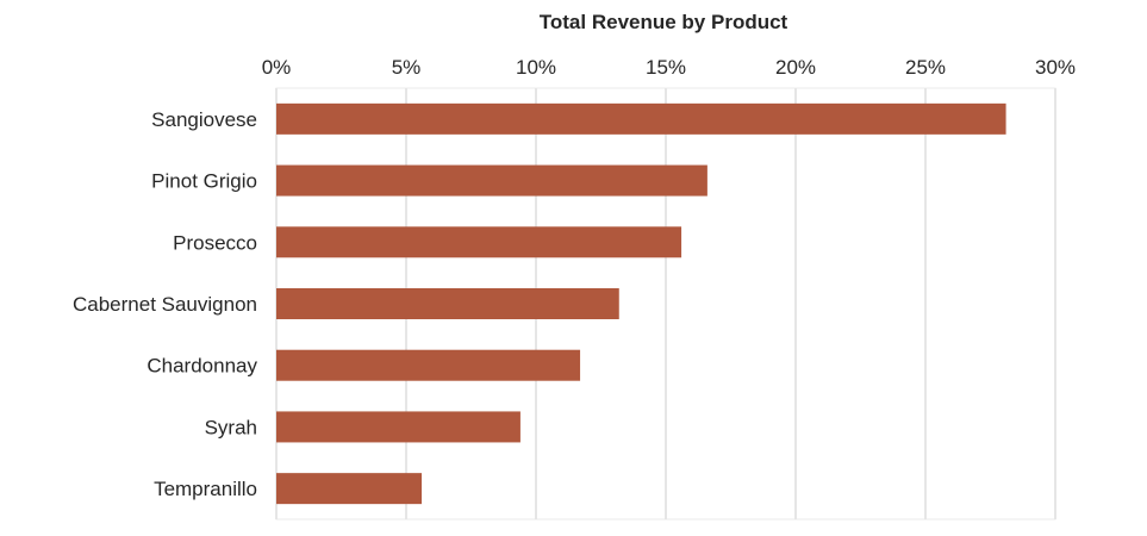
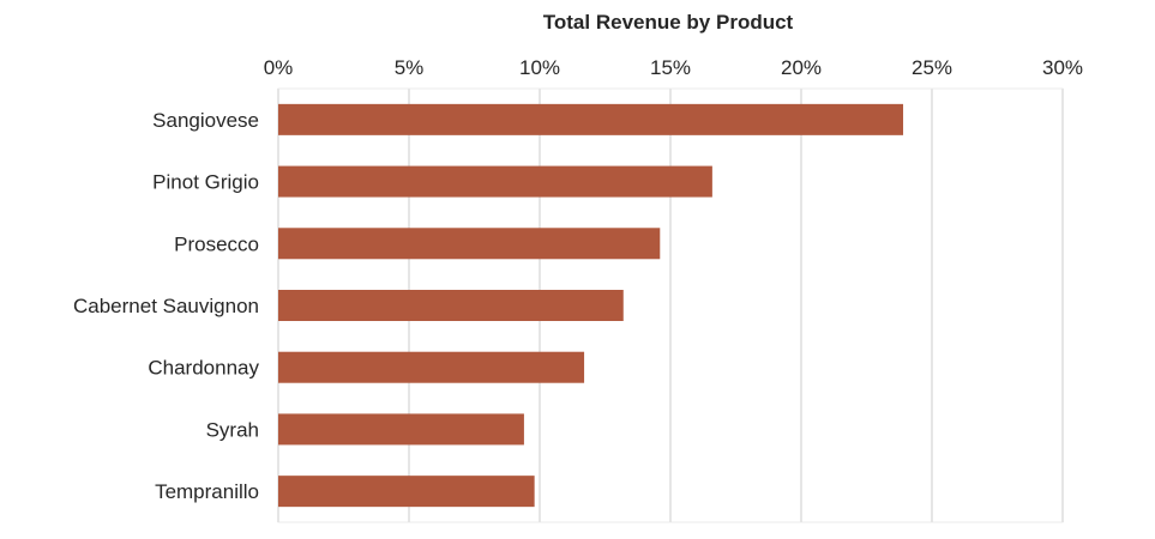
Sangiovese: 28.1% -> 23.9%
Prosecco: 15.6% -> 14.6%
Tempranillo: 5.6% -> 9.8%
